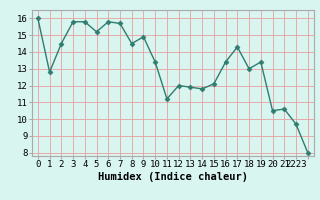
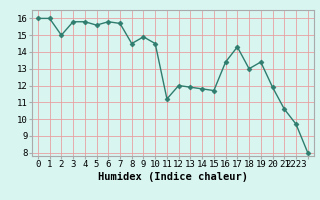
1: 12.8 -> 16.0
2: 14.5 -> 15.0
5: 15.2 -> 15.6
10: 13.4 -> 14.5
15: 12.1 -> 11.7
20: 10.5 -> 11.9
